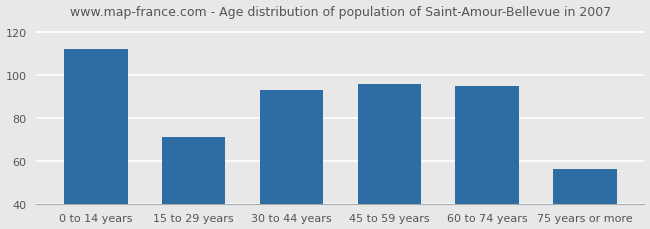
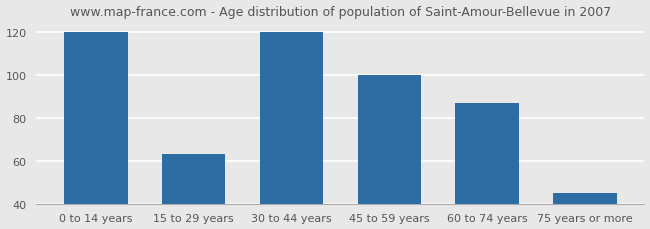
0 to 14 years: 112 -> 120
15 to 29 years: 71 -> 63
30 to 44 years: 93 -> 120
45 to 59 years: 96 -> 100
60 to 74 years: 95 -> 87
75 years or more: 56 -> 45
